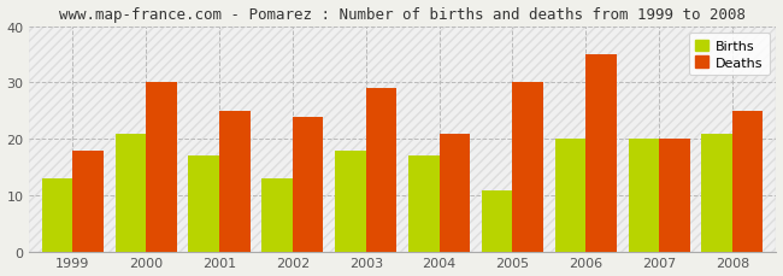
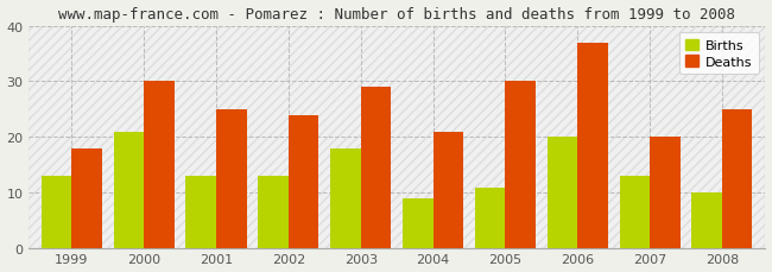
Births/2001: 17 -> 13
Births/2004: 17 -> 9
Deaths/2006: 35 -> 37
Births/2007: 20 -> 13
Births/2008: 21 -> 10
